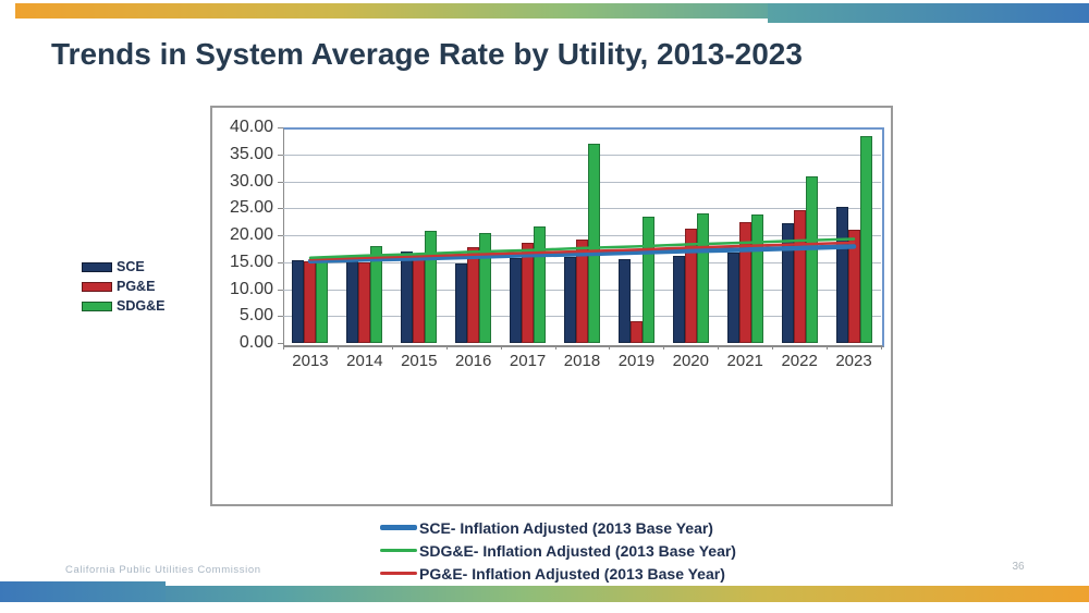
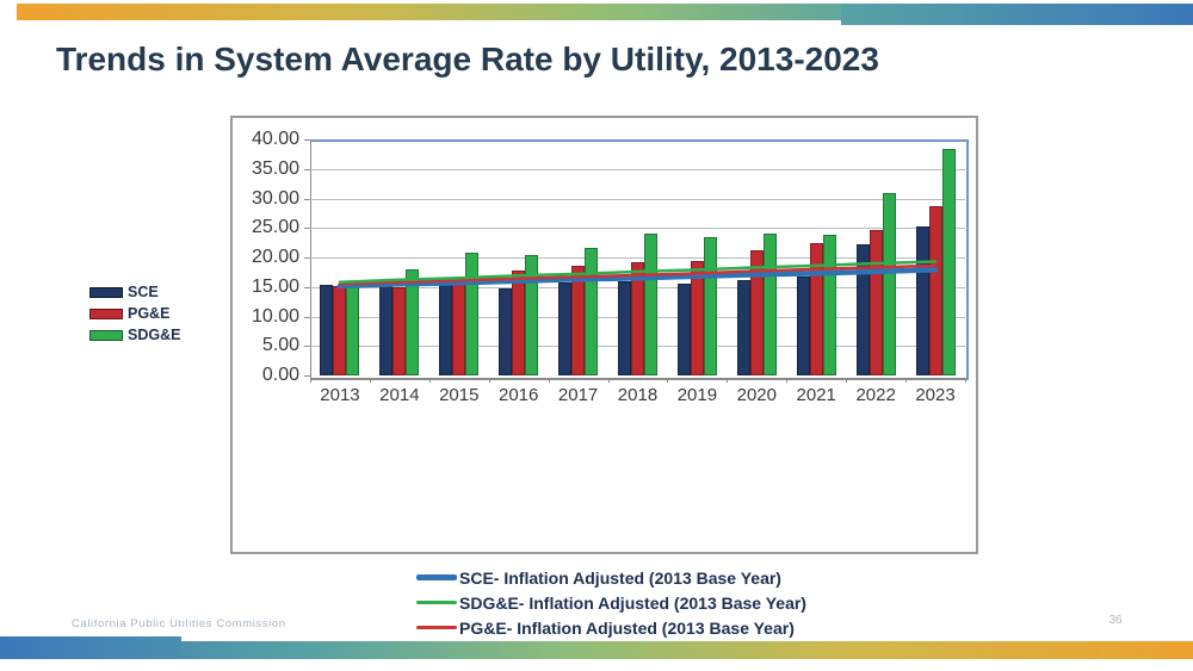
SCE/2015: 17 -> 15
SDG&E/2018: 37 -> 24
PG&E/2019: 4 -> 19
PG&E/2023: 21 -> 29
